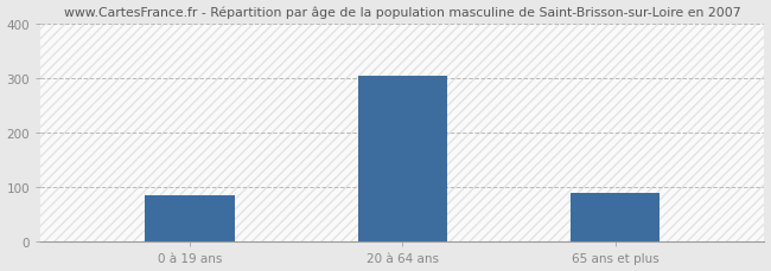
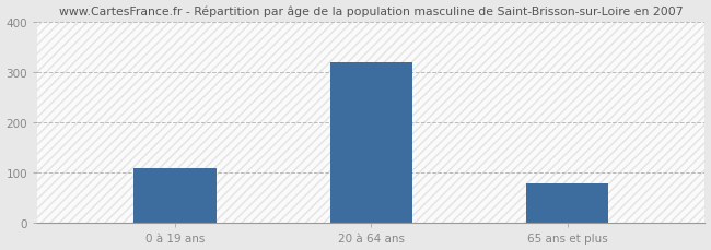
0 à 19 ans: 85 -> 110
20 à 64 ans: 305 -> 320
65 ans et plus: 90 -> 78
